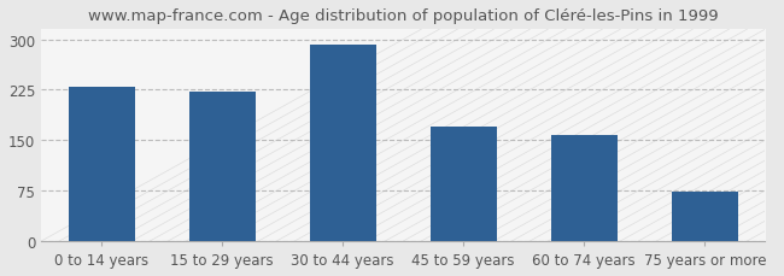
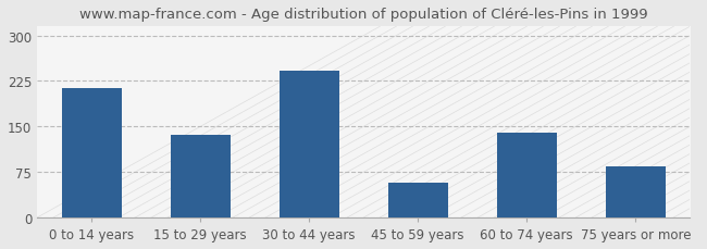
0 to 14 years: 230 -> 214
15 to 29 years: 222 -> 136
30 to 44 years: 293 -> 242
45 to 59 years: 170 -> 58
60 to 74 years: 158 -> 140
75 years or more: 73 -> 84
